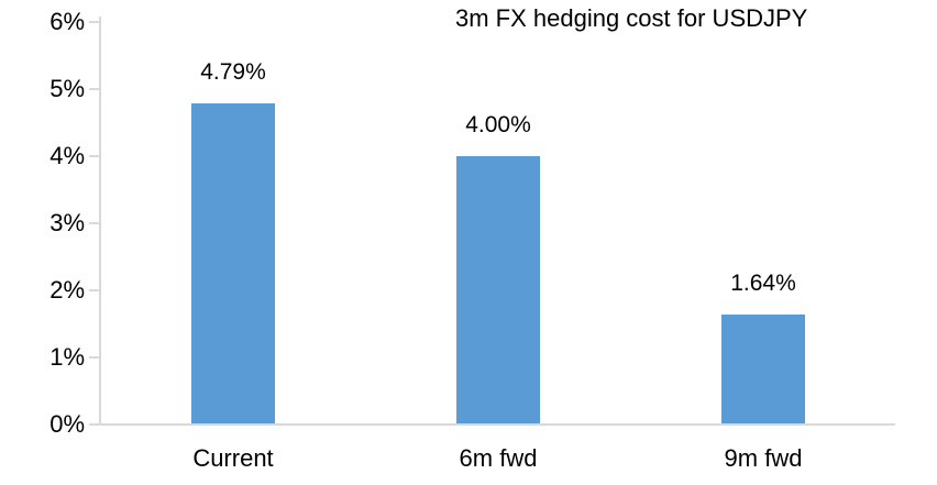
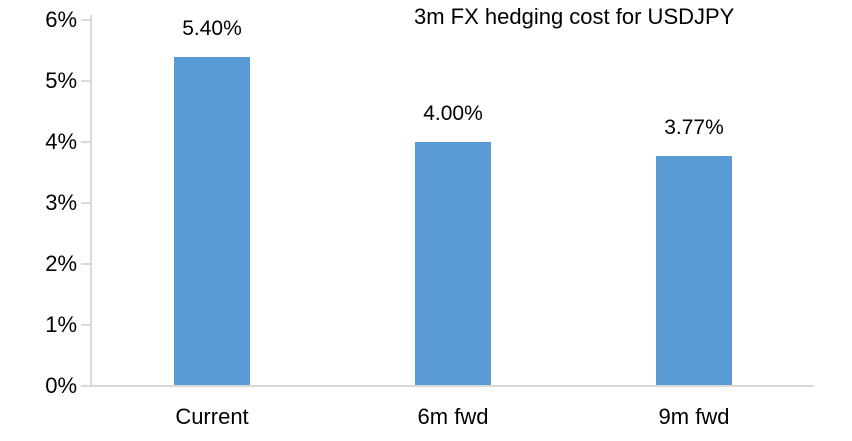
Current: 4.79% -> 5.40%
9m fwd: 1.64% -> 3.77%
